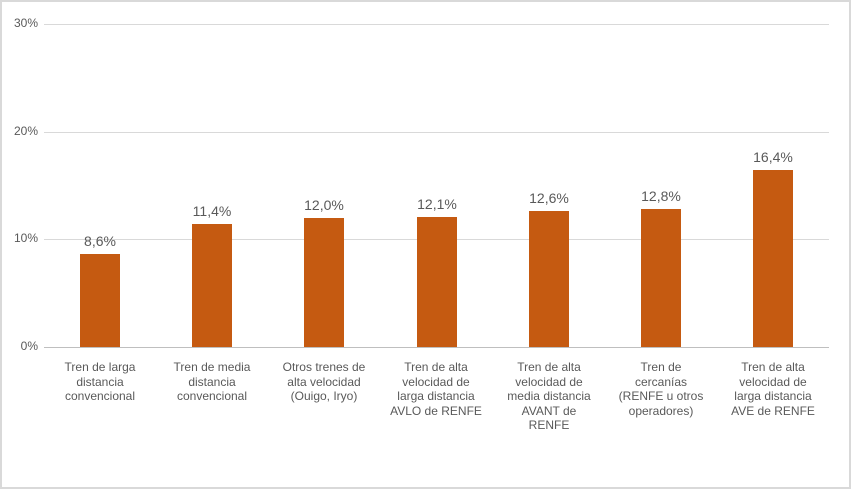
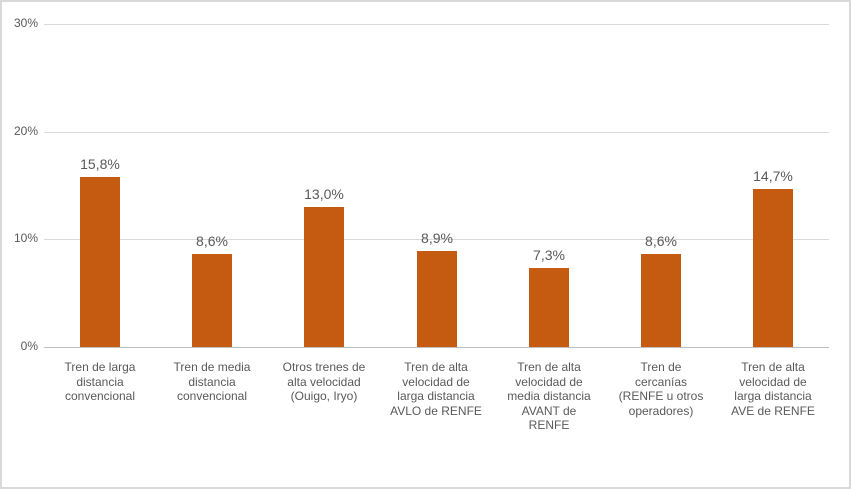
Tren de larga distancia convencional: 8,6% -> 15,8%
Tren de media distancia convencional: 11,4% -> 8,6%
Otros trenes de alta velocidad (Ouigo, Iryo): 12,0% -> 13,0%
Tren de alta velocidad de larga distancia AVLO de RENFE: 12,1% -> 8,9%
Tren de alta velocidad de media distancia AVANT de RENFE: 12,6% -> 7,3%
Tren de cercanías (RENFE u otros operadores): 12,8% -> 8,6%
Tren de alta velocidad de larga distancia AVE de RENFE: 16,4% -> 14,7%
